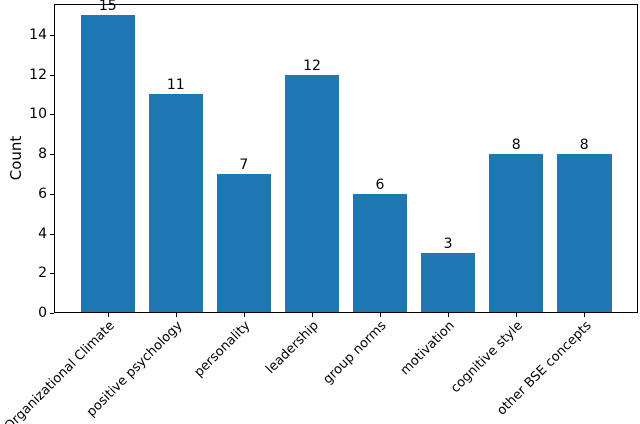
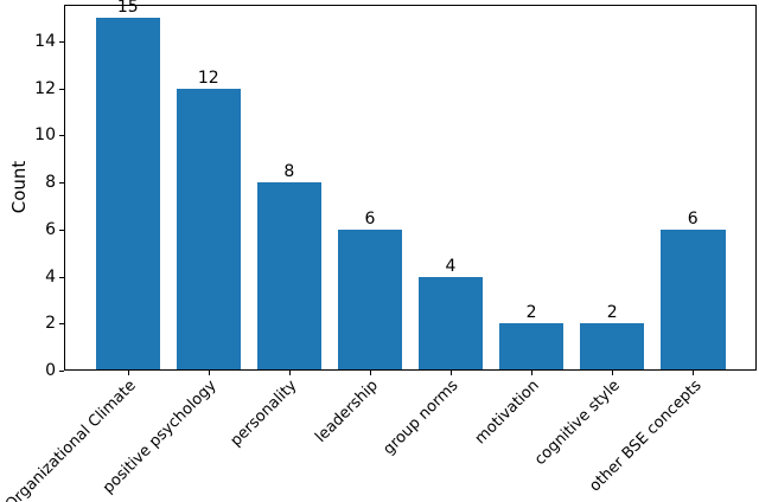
positive psychology: 11 -> 12
personality: 7 -> 8
leadership: 12 -> 6
group norms: 6 -> 4
motivation: 3 -> 2
cognitive style: 8 -> 2
other BSE concepts: 8 -> 6
